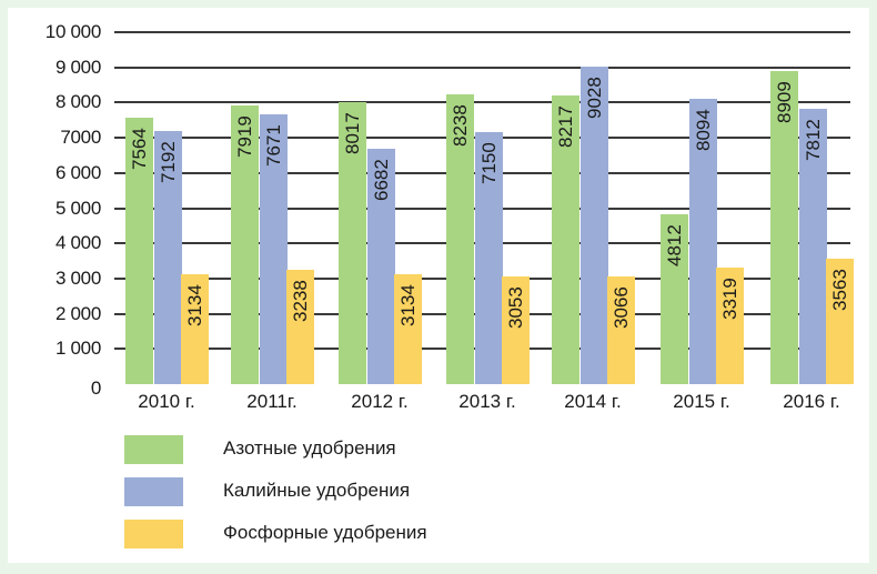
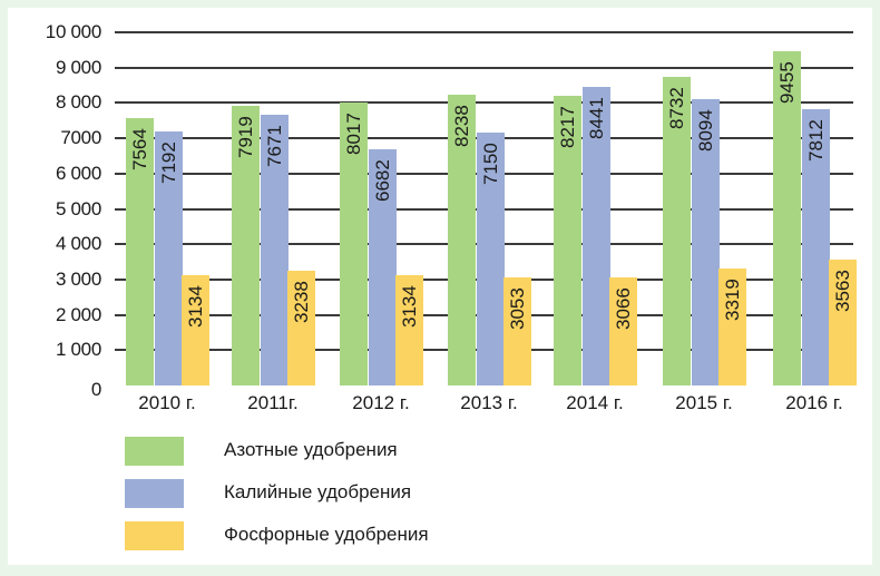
Калийные удобрения/2014 г.: 9028 -> 8441
Азотные удобрения/2015 г.: 4812 -> 8732
Азотные удобрения/2016 г.: 8909 -> 9455
